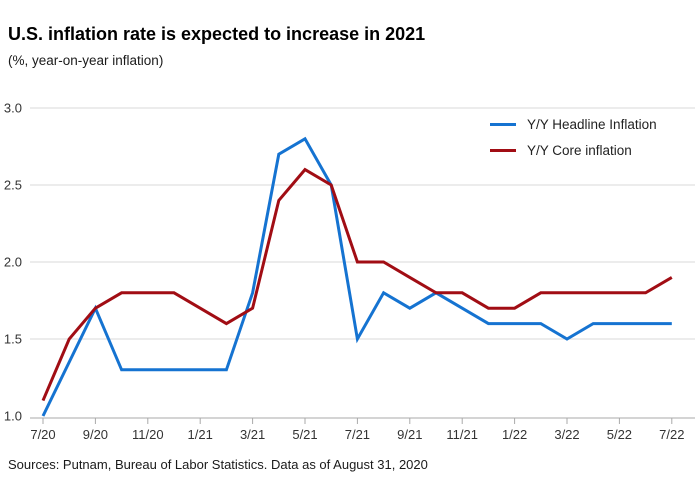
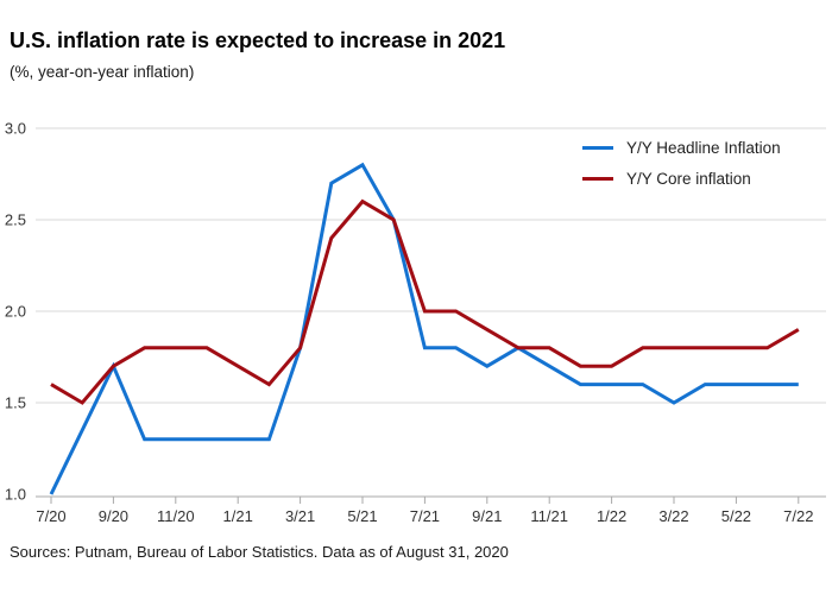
Y/Y Core inflation/7/20: 1.1 -> 1.6
Y/Y Core inflation/3/21: 1.7 -> 1.8
Y/Y Headline Inflation/7/21: 1.50 -> 1.80
